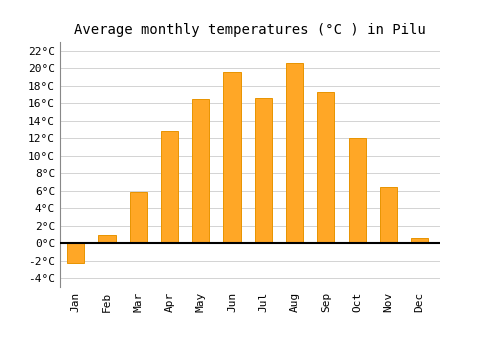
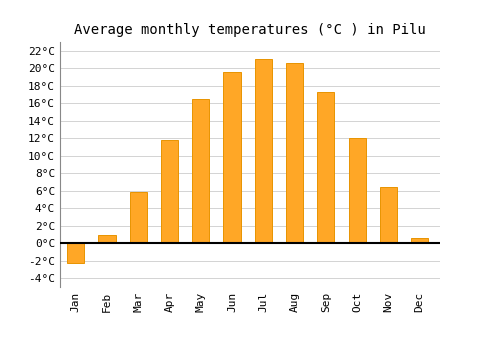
Apr: 12.8°C -> 11.8°C
Jul: 16.6°C -> 21.1°C
